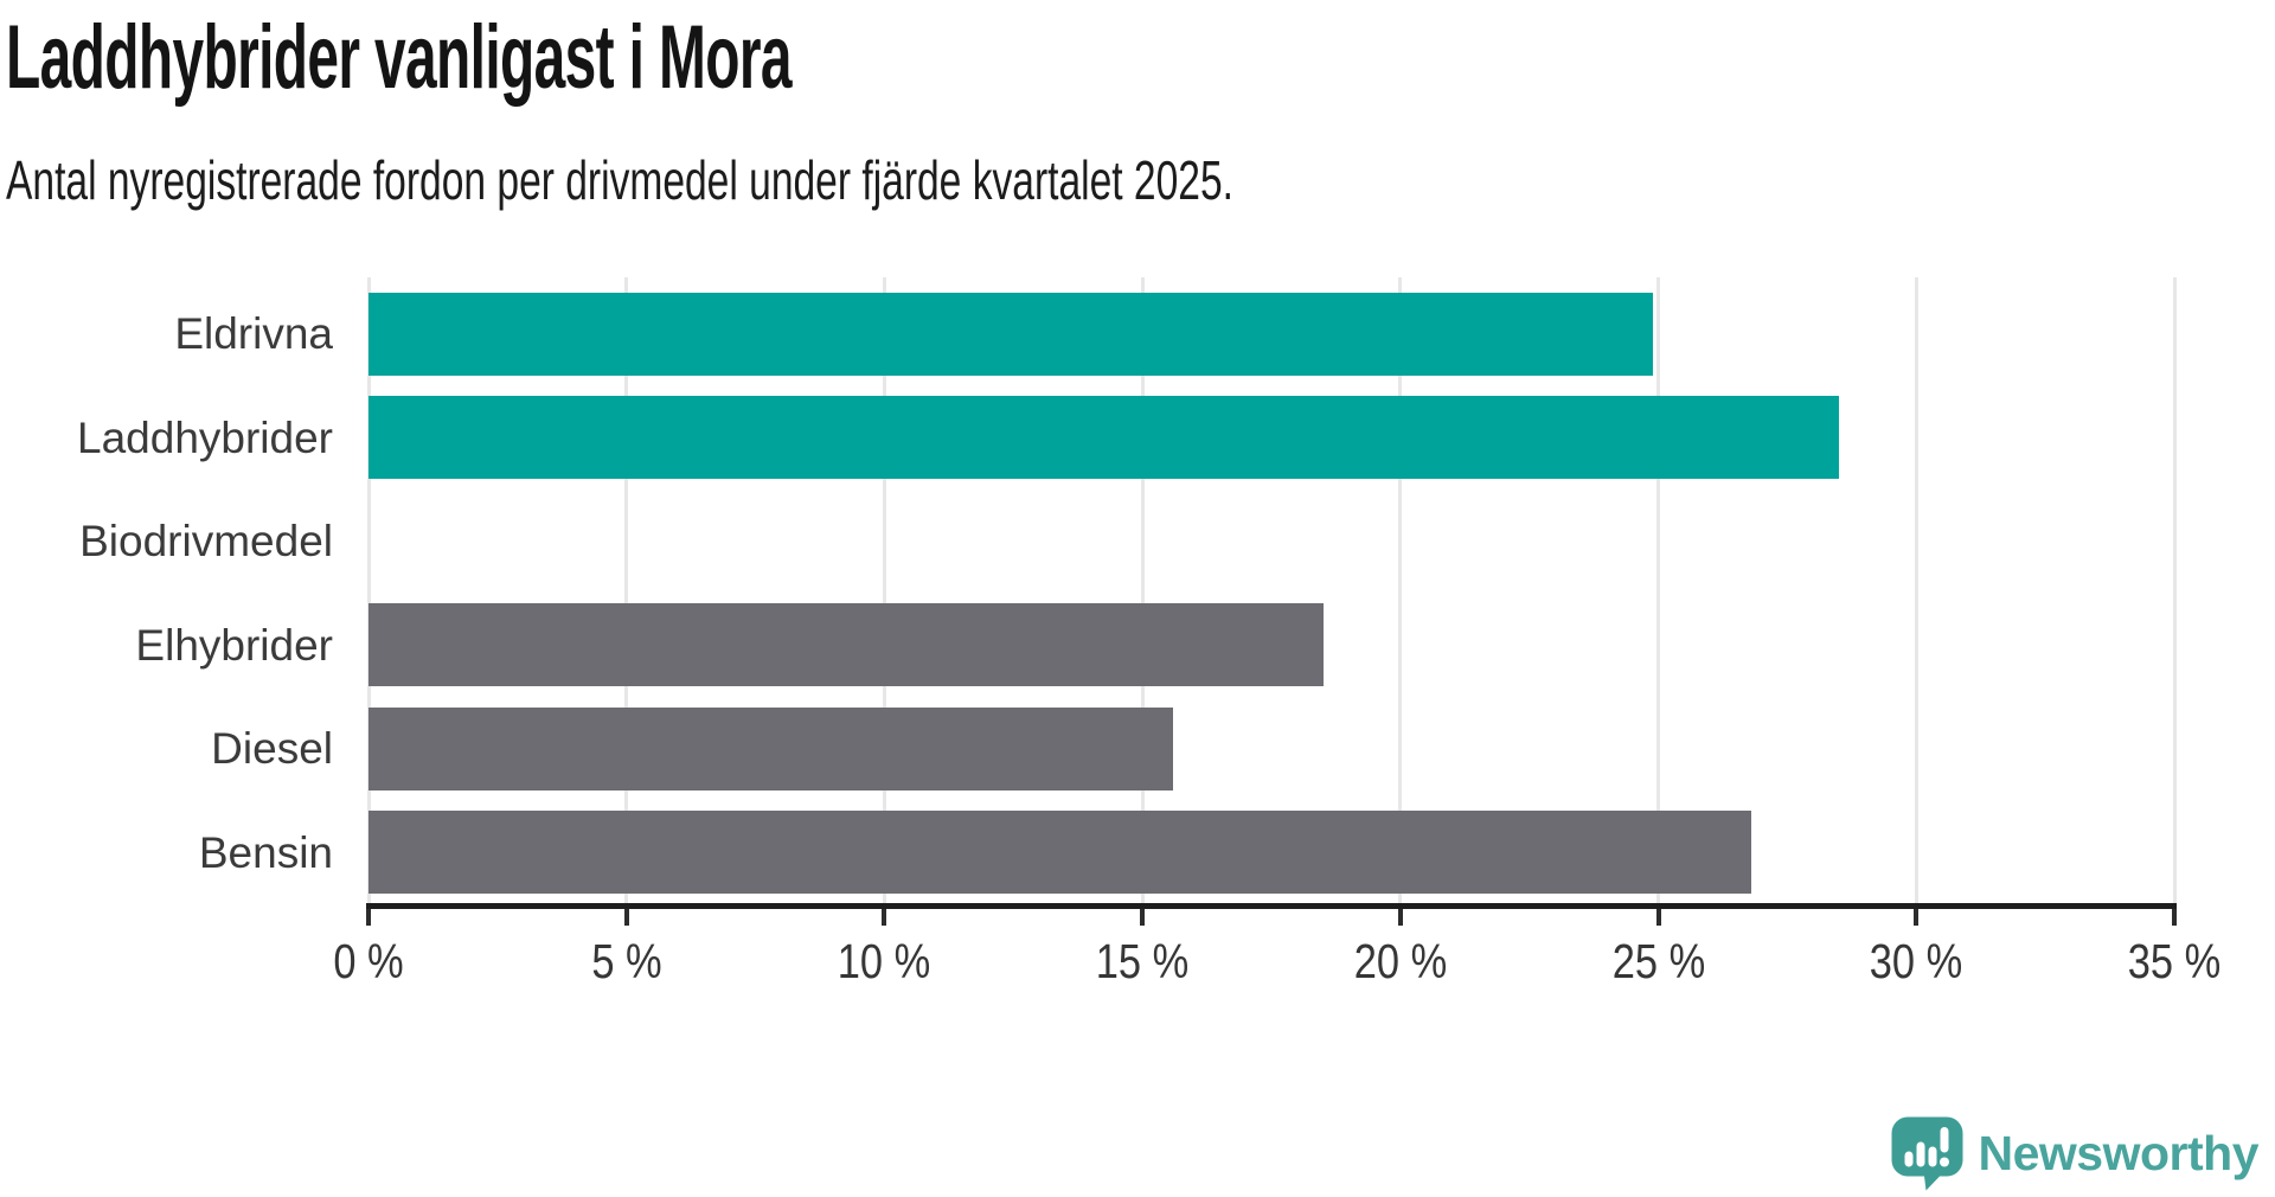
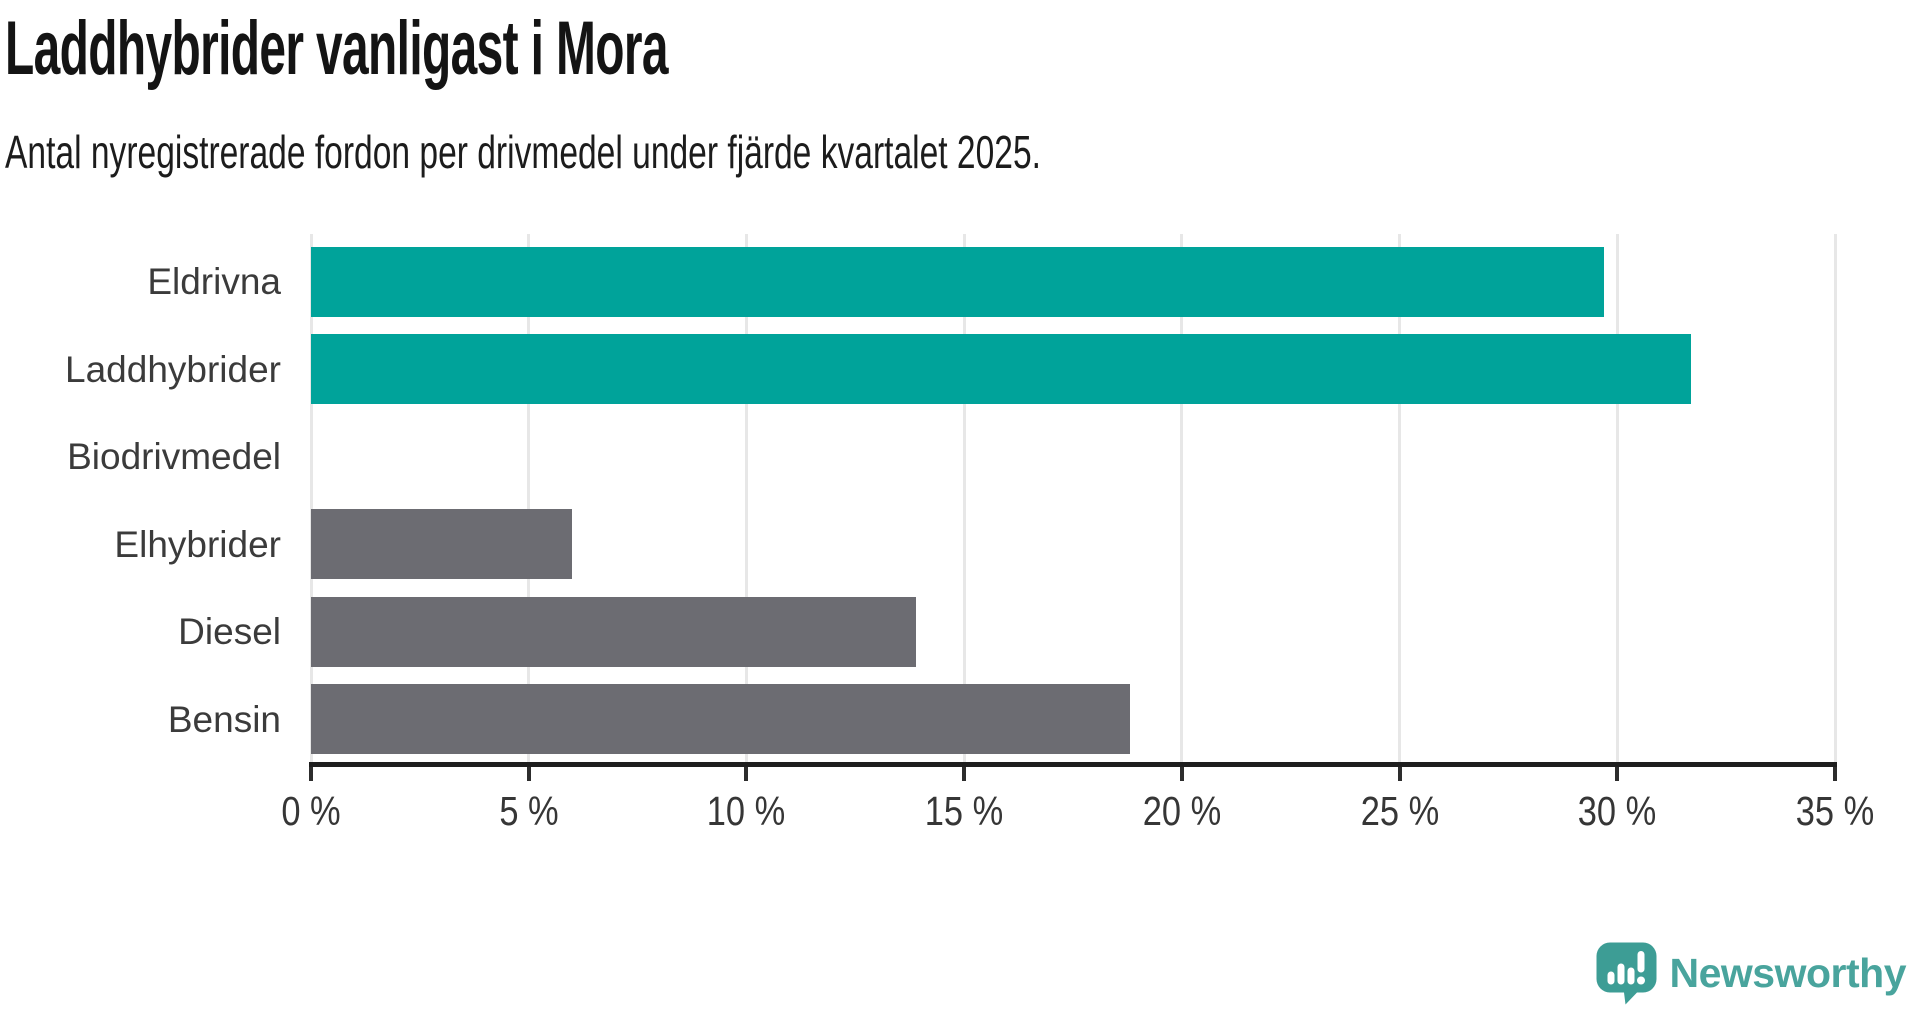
Eldrivna: 24.9% -> 29.7%
Laddhybrider: 28.5% -> 31.7%
Elhybrider: 18.5% -> 6.0%
Diesel: 15.6% -> 13.9%
Bensin: 26.8% -> 18.8%
